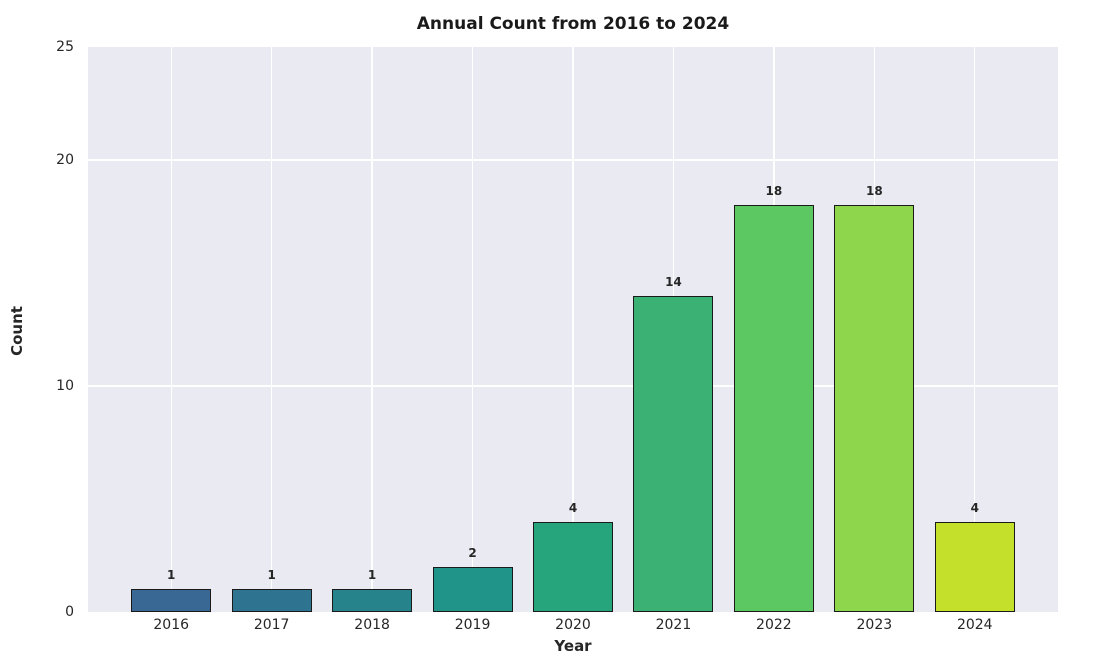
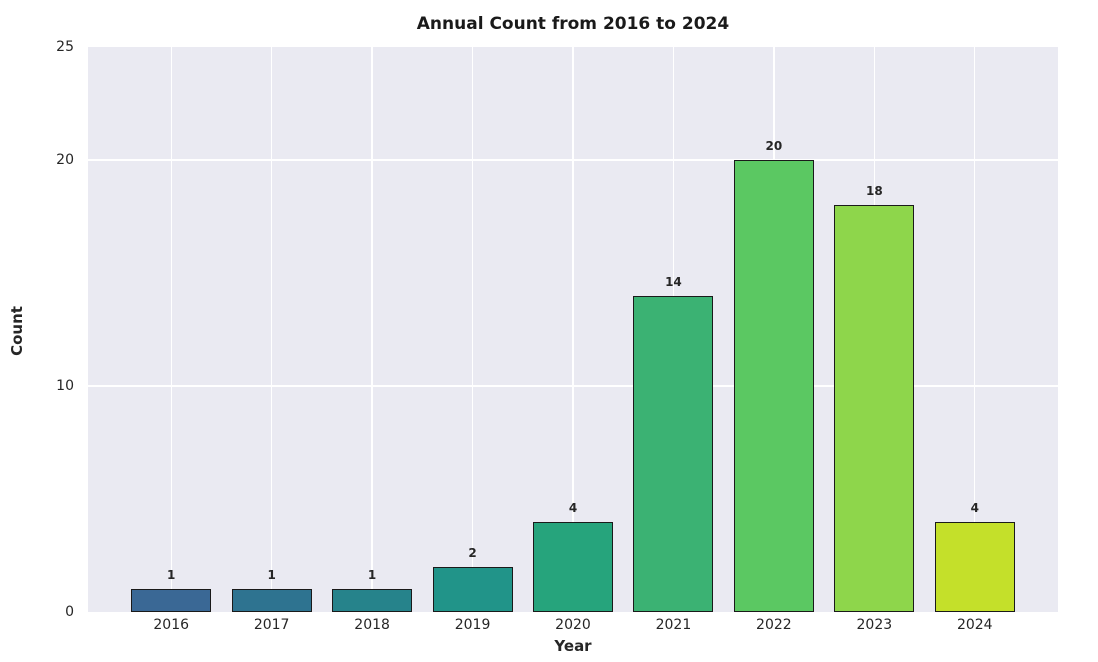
2022: 18 -> 20
